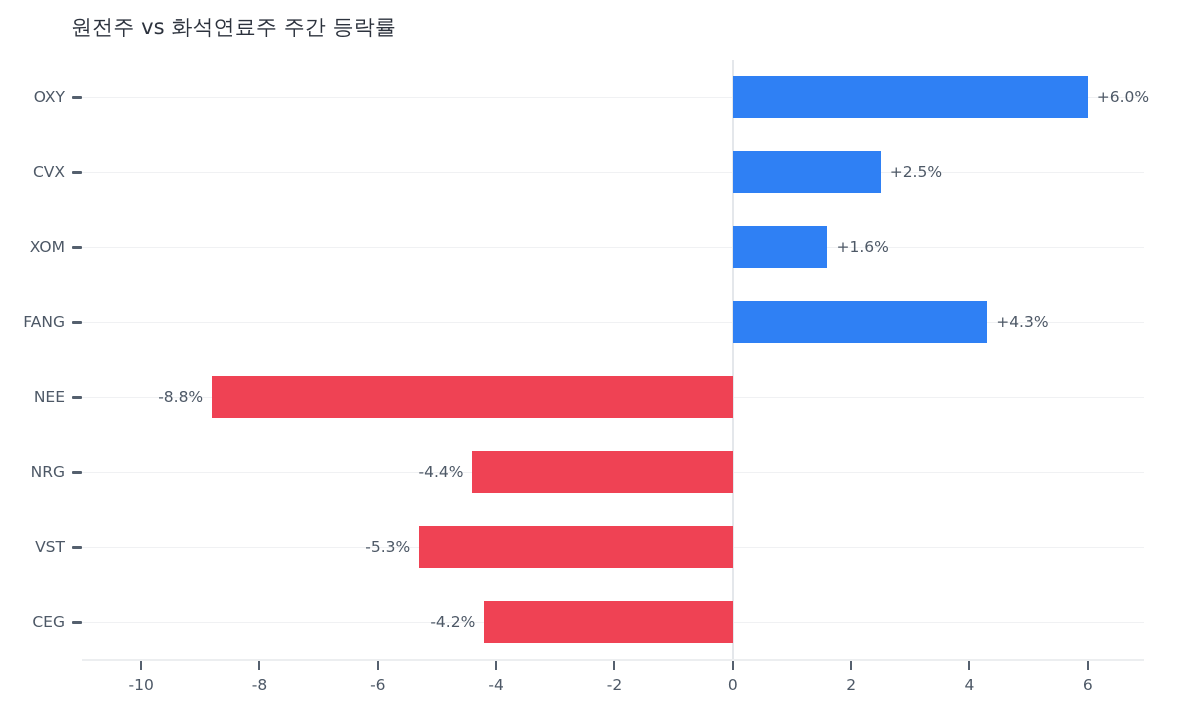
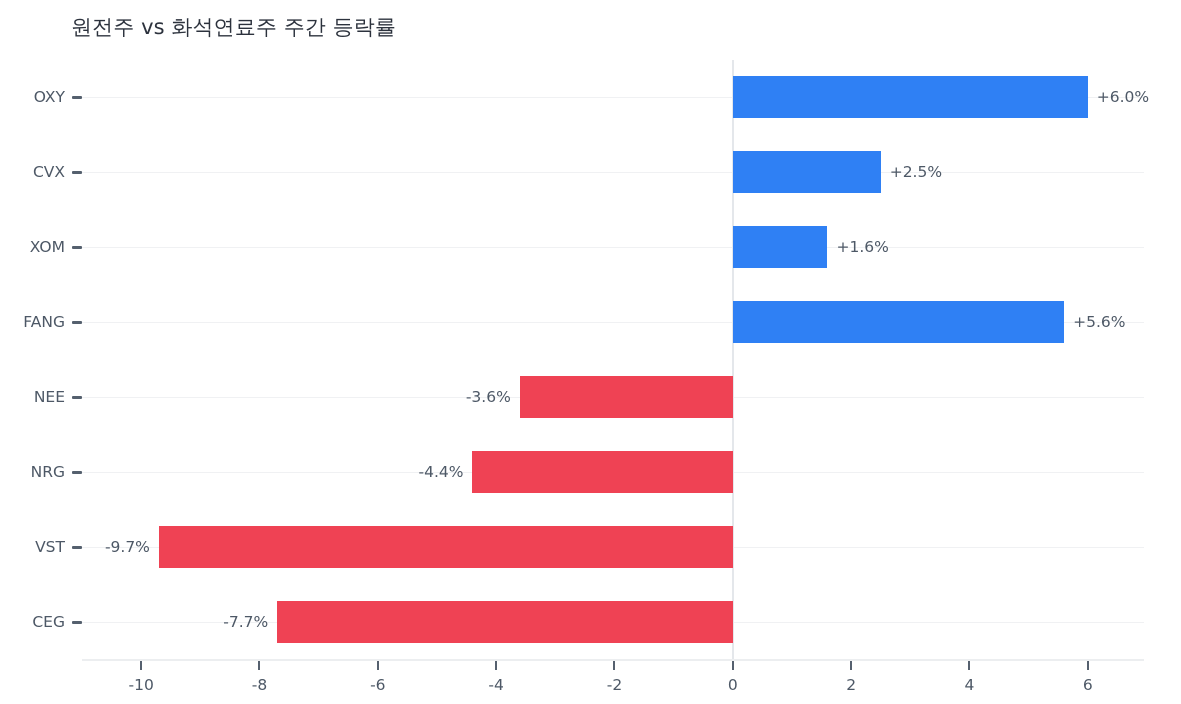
FANG: +4.3% -> +5.6%
NEE: -8.8% -> -3.6%
VST: -5.3% -> -9.7%
CEG: -4.2% -> -7.7%
